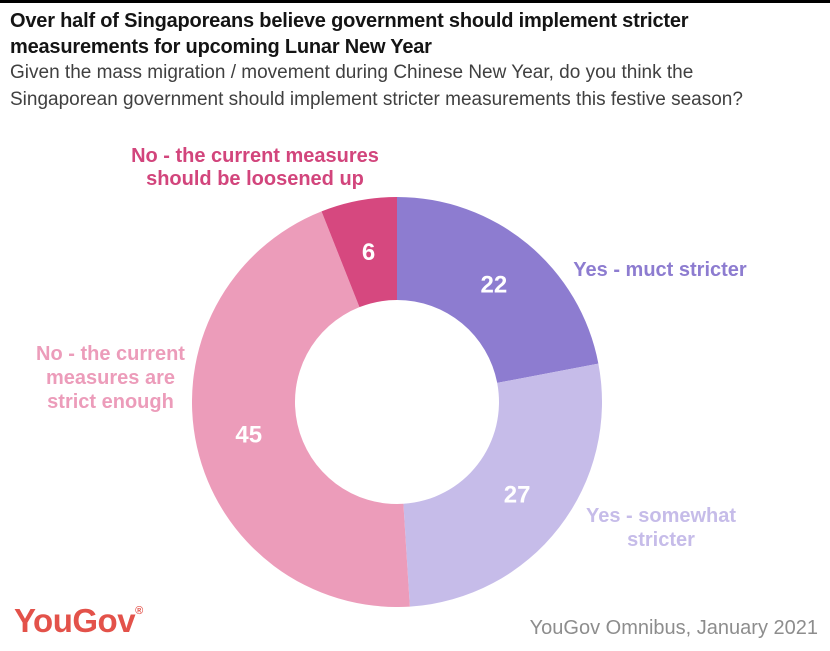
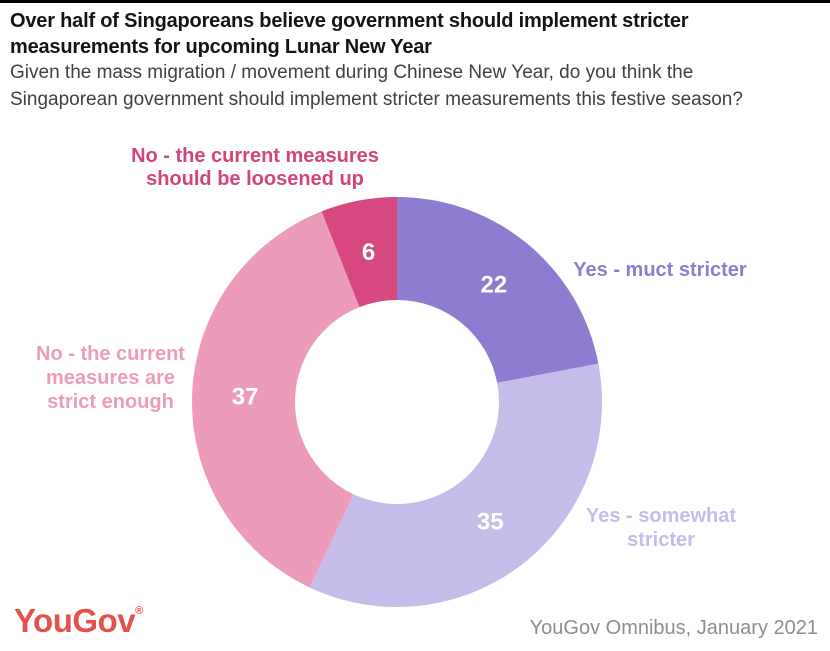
Yes - somewhat stricter: 27 -> 35
No - the current measures are strict enough: 45 -> 37
